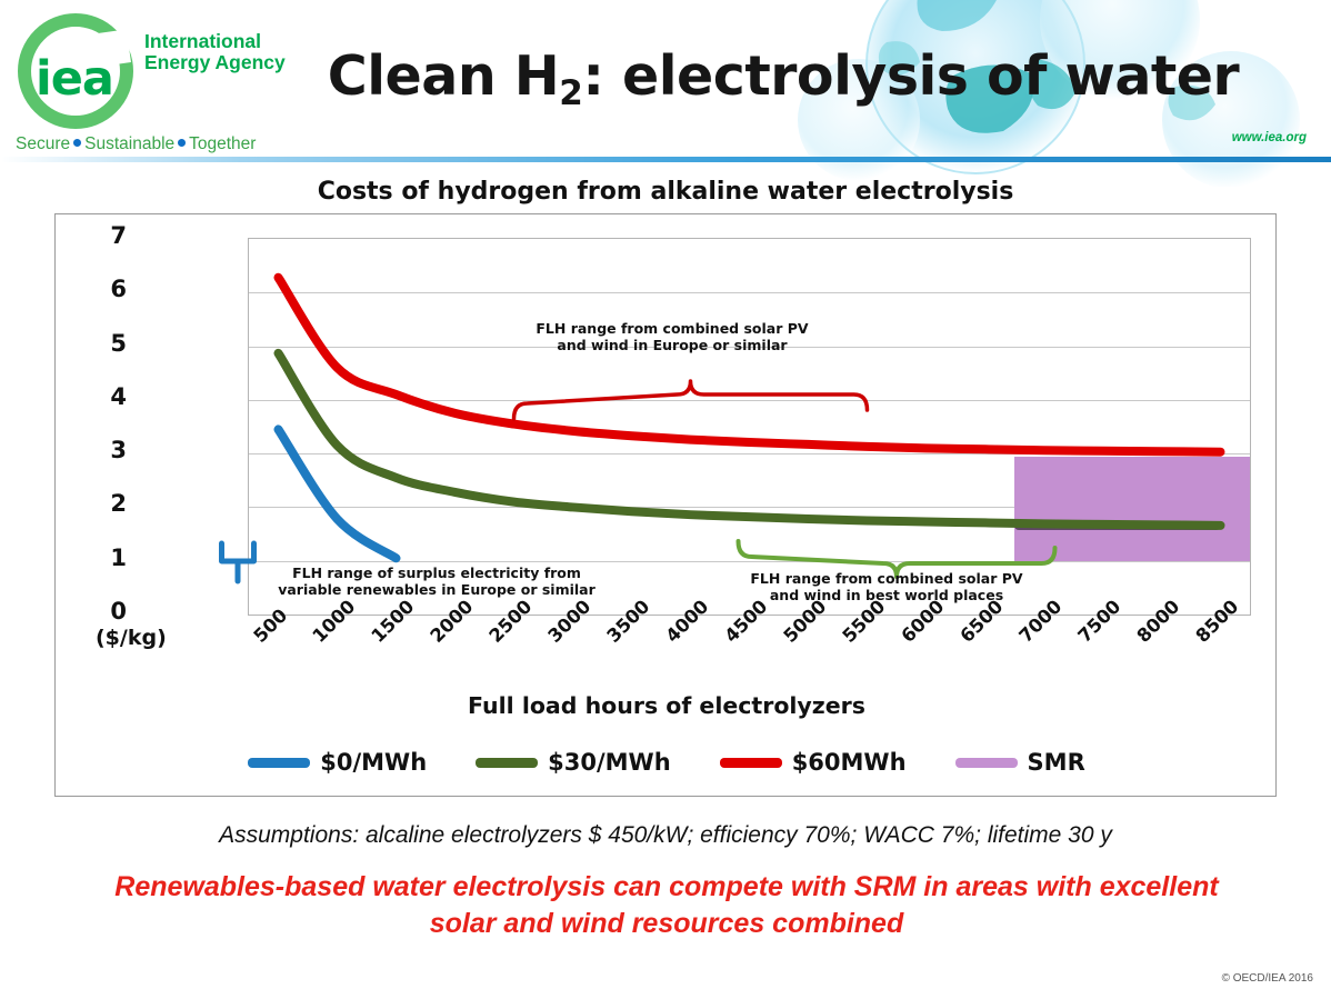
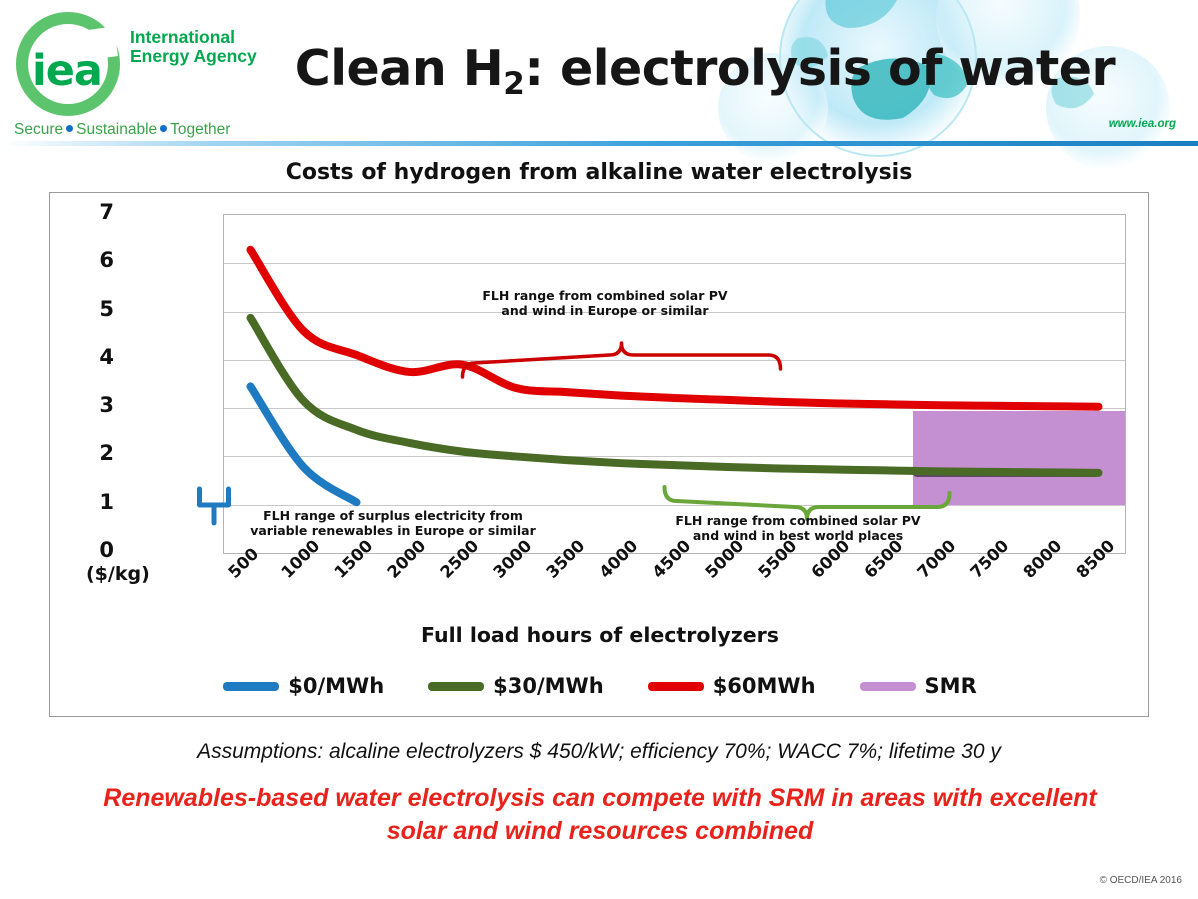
$60MWh/2500: 3.5 -> 3.9
